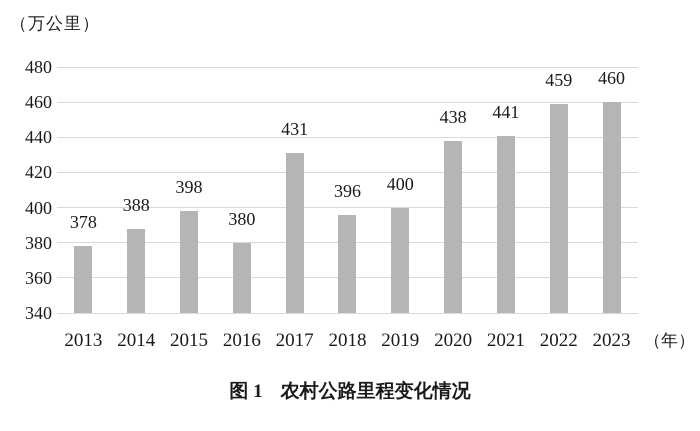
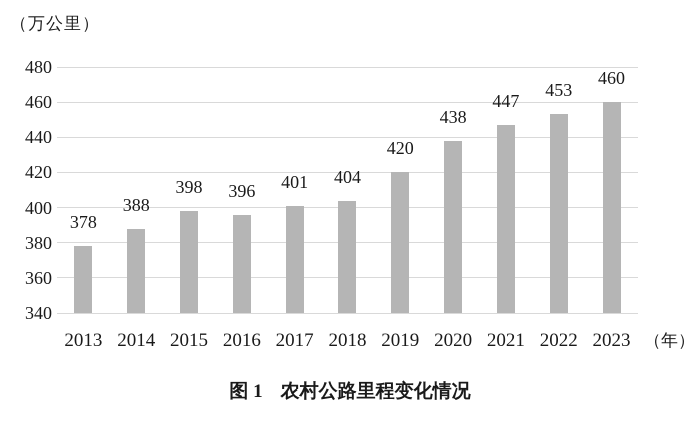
2016: 380 -> 396
2017: 431 -> 401
2018: 396 -> 404
2019: 400 -> 420
2021: 441 -> 447
2022: 459 -> 453
